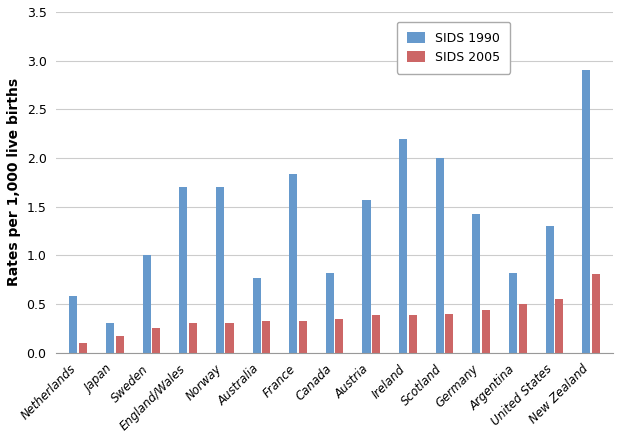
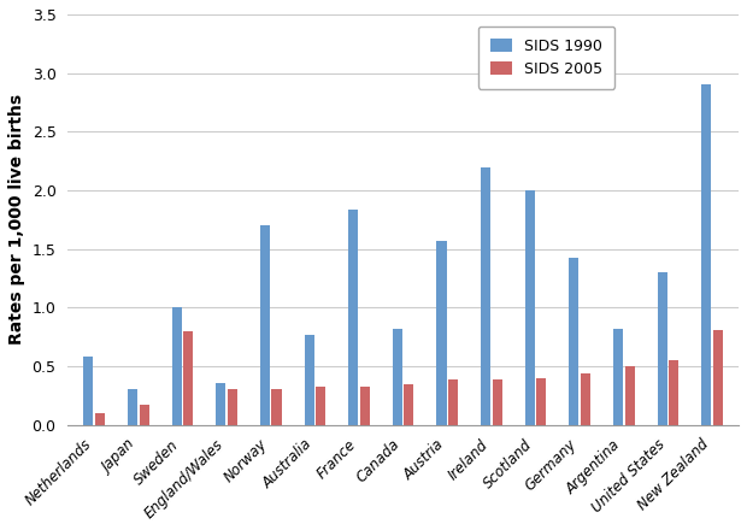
SIDS 2005/Sweden: 0.25 -> 0.80
SIDS 1990/England/Wales: 1.70 -> 0.36
